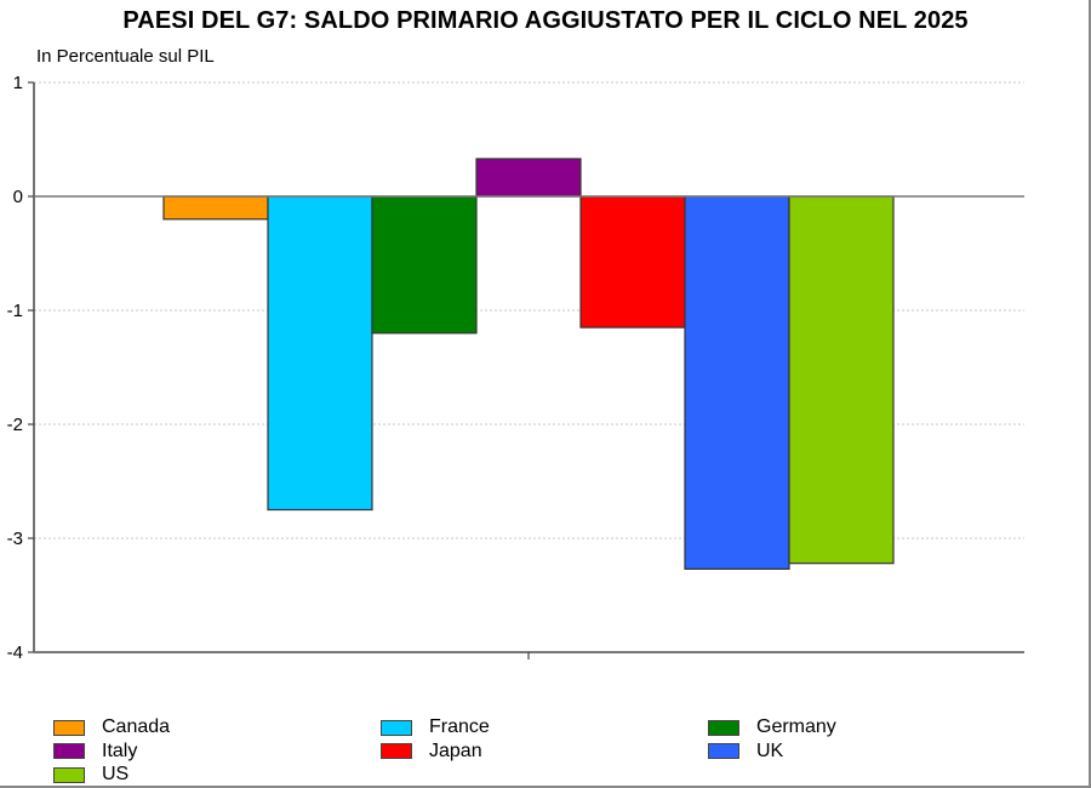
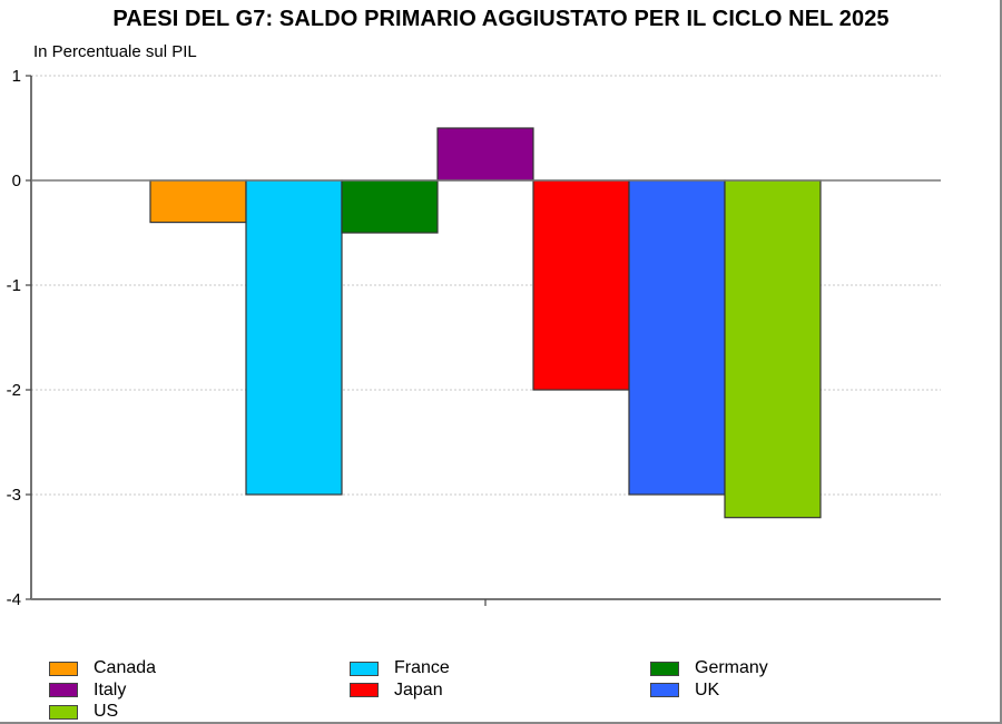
Canada: -0.2 -> -0.4
France: -2.8 -> -3.0
Germany: -1.2 -> -0.5
Italy: 0.3 -> 0.5
Japan: -1.1 -> -2.0
UK: -3.3 -> -3.0
